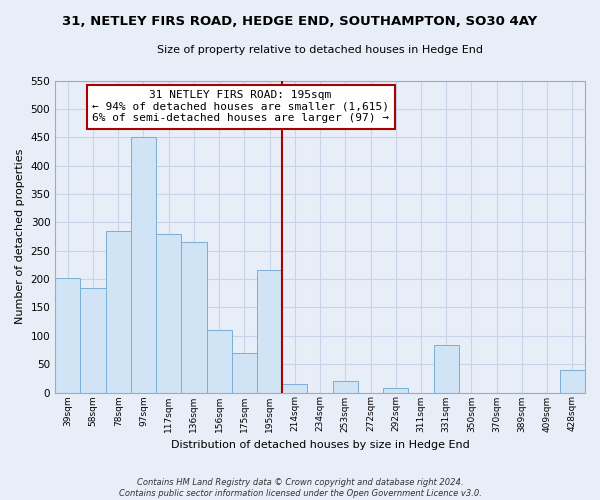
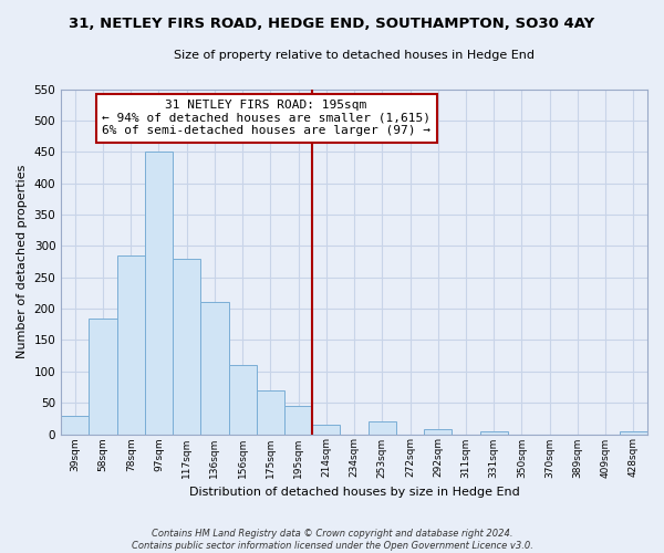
39sqm: 202 -> 30
136sqm: 266 -> 210
195sqm: 216 -> 45
331sqm: 84 -> 5
428sqm: 40 -> 5
